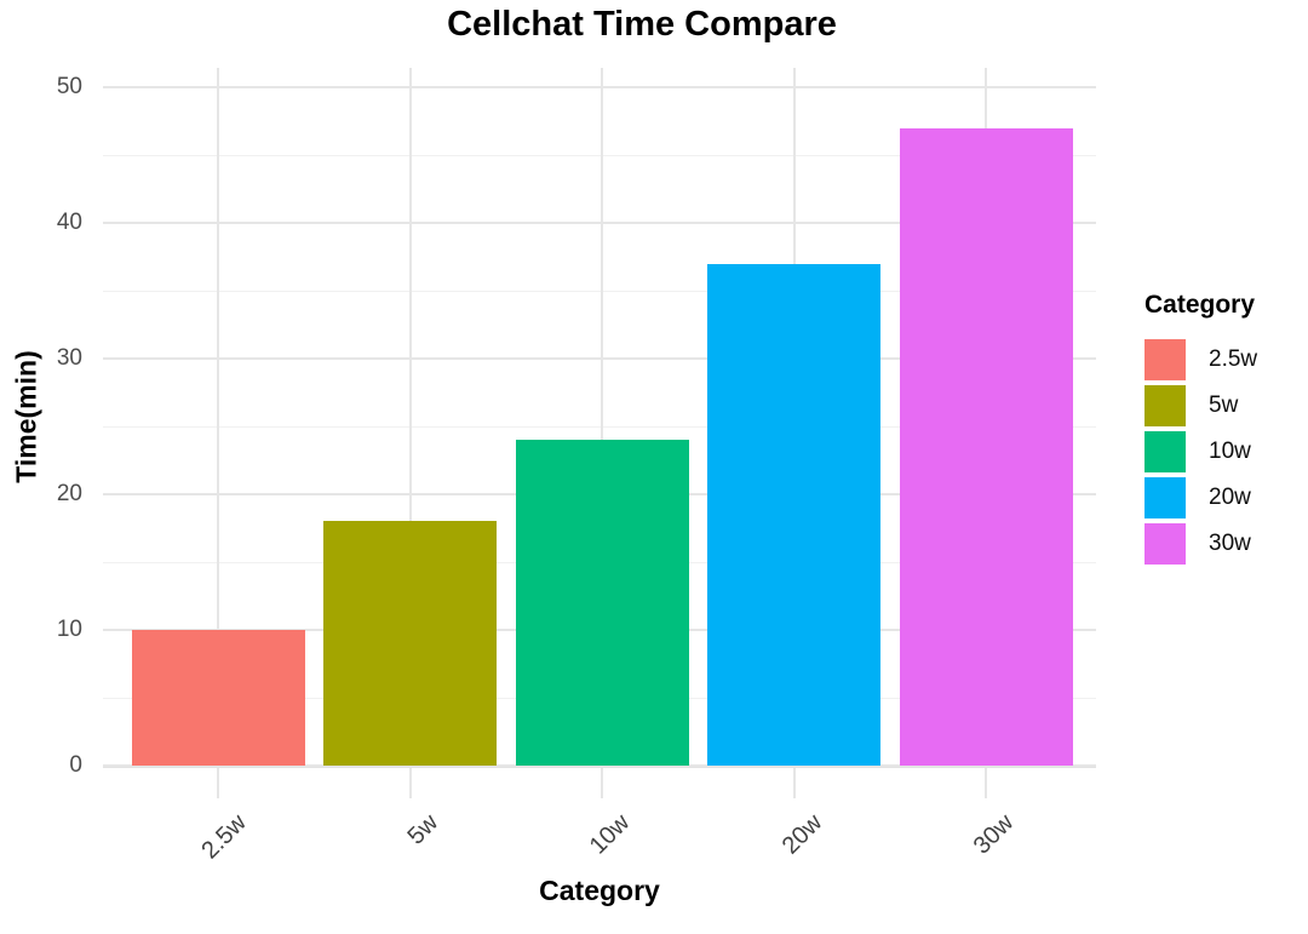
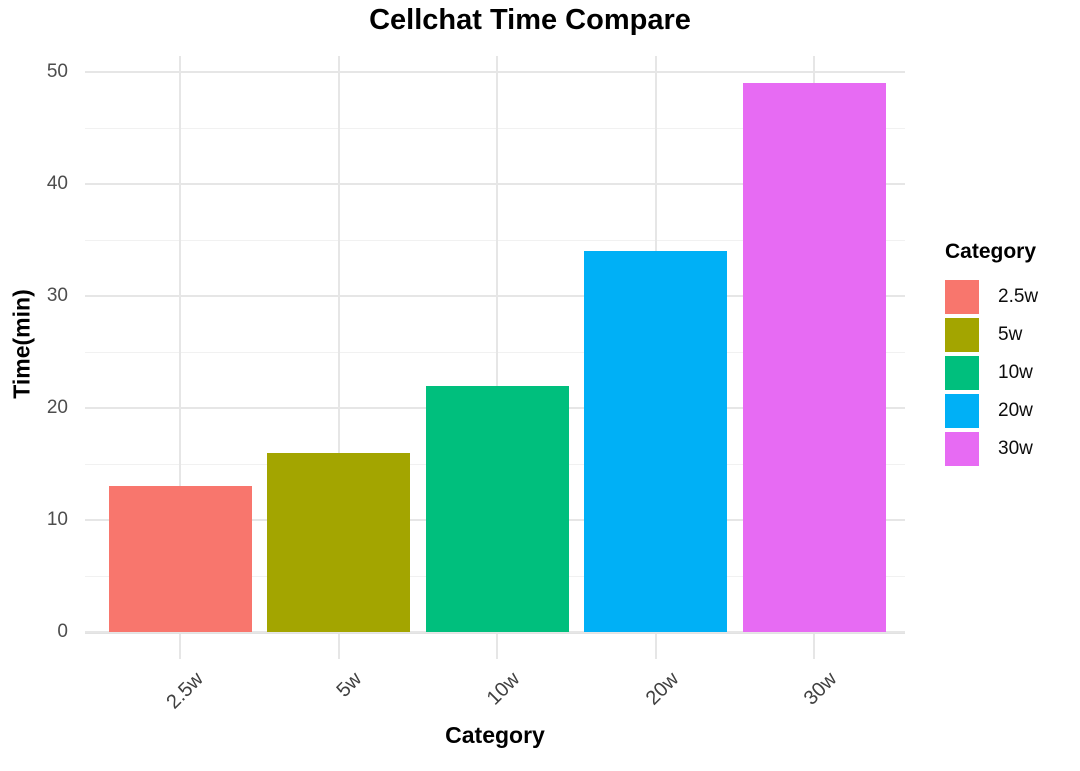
2.5w: 10 -> 13
5w: 18 -> 16
10w: 24 -> 22
20w: 37 -> 34
30w: 47 -> 49
